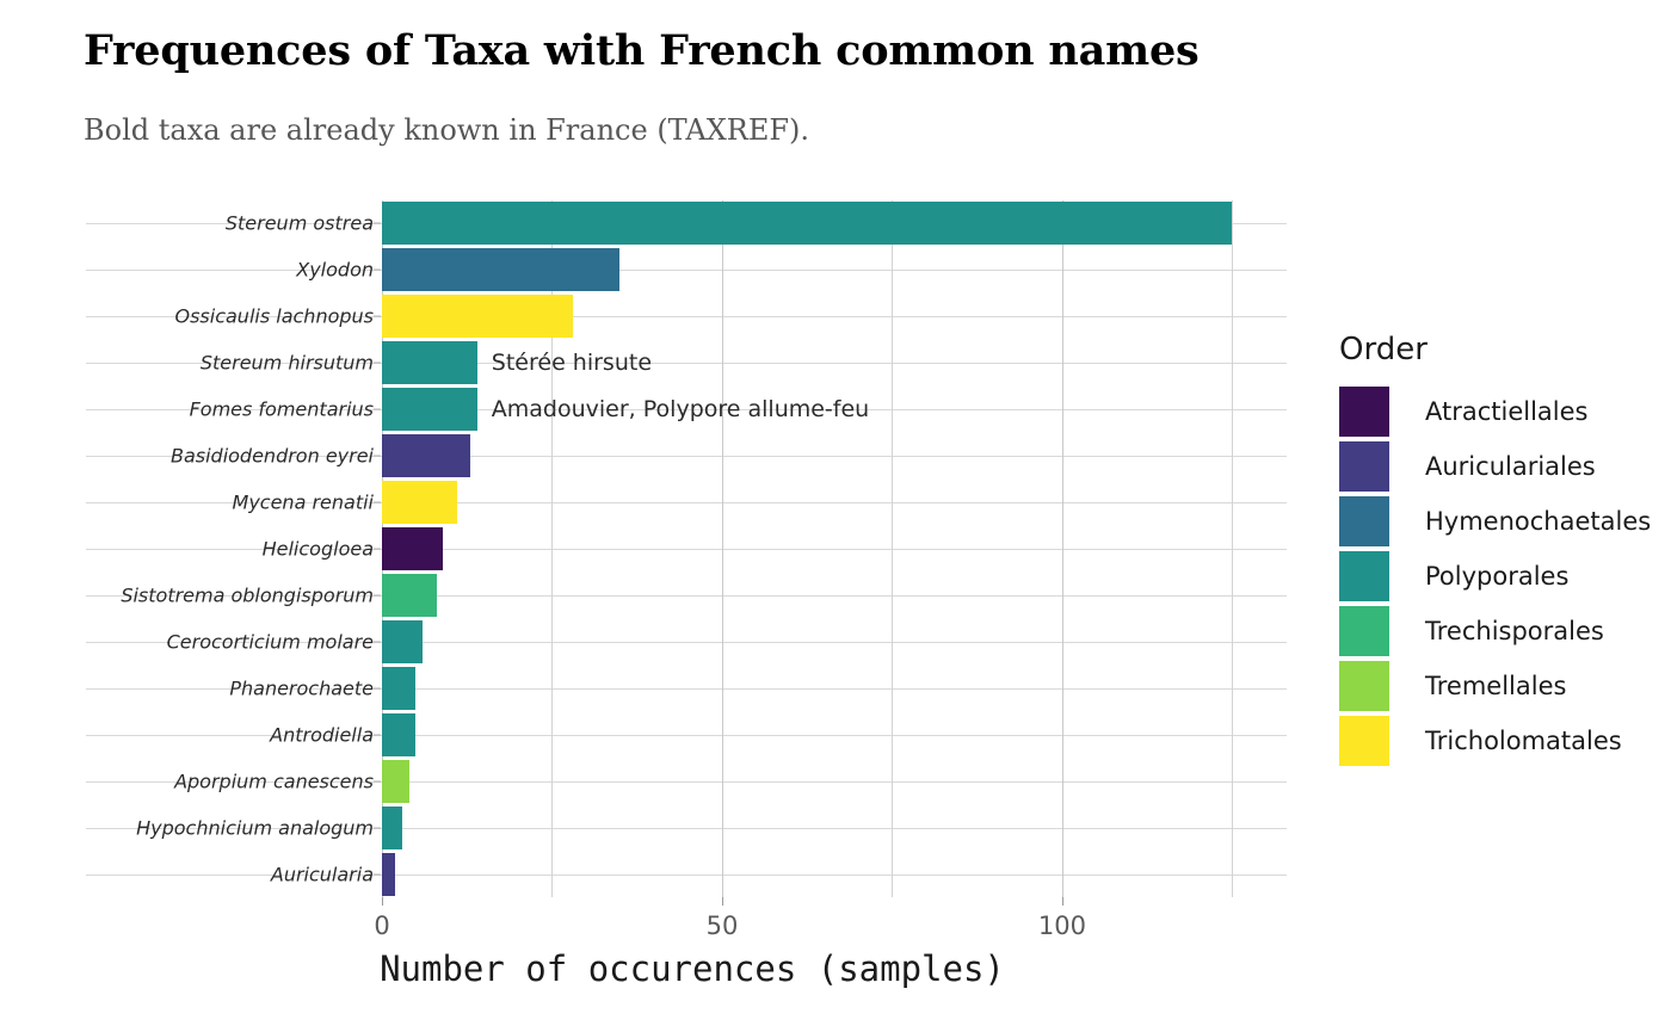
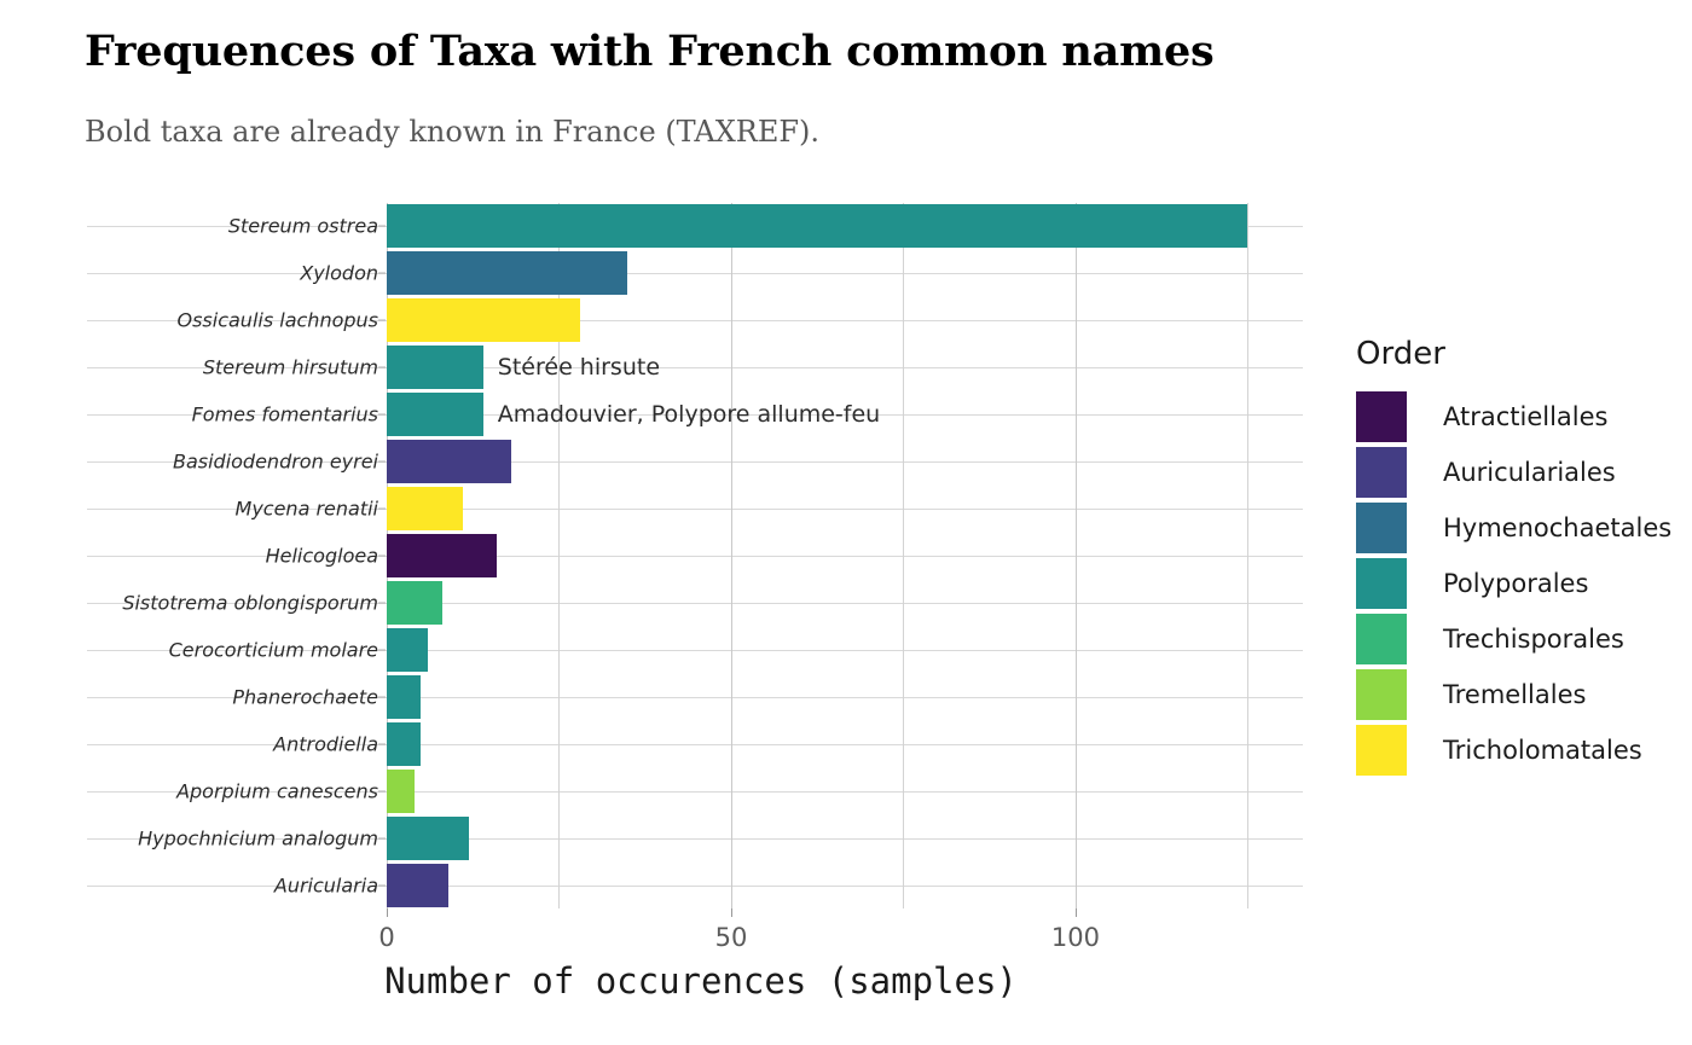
Basidiodendron eyrei: 13 -> 18
Helicogloea: 9 -> 16
Hypochnicium analogum: 3 -> 12
Auricularia: 2 -> 9
